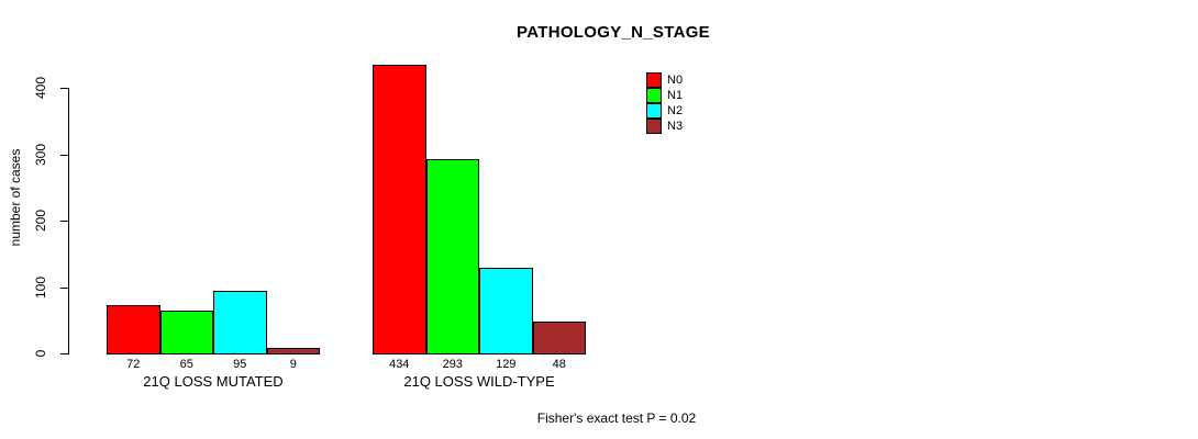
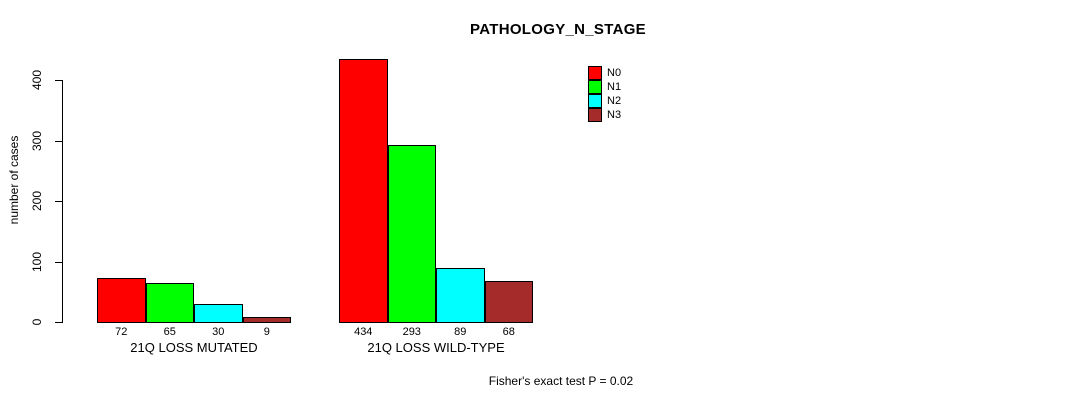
N2/21Q LOSS MUTATED: 95 -> 30
N2/21Q LOSS WILD-TYPE: 129 -> 89
N3/21Q LOSS WILD-TYPE: 48 -> 68
